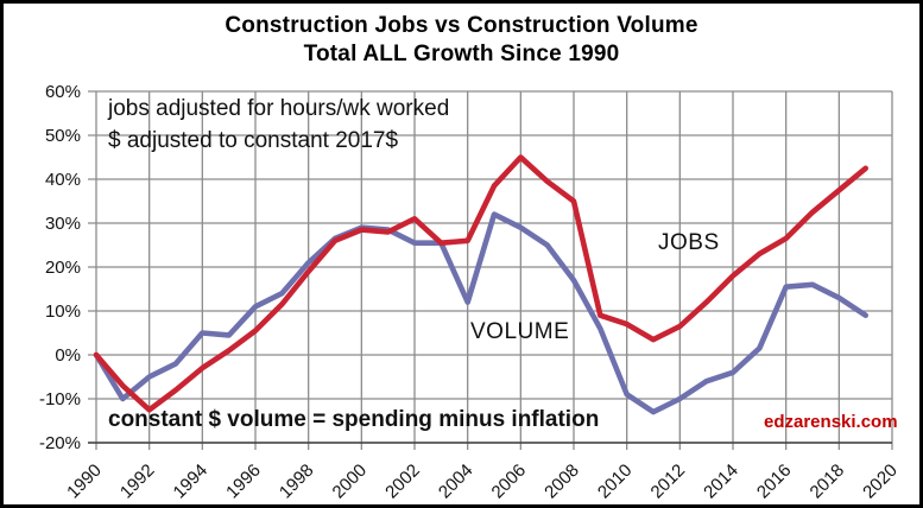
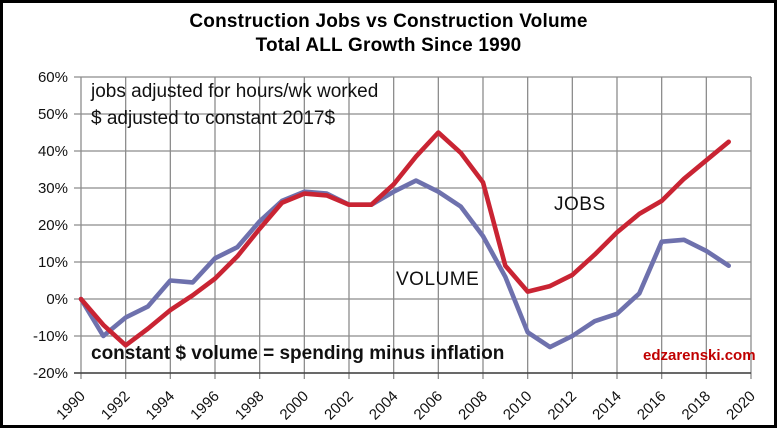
JOBS/2002: 31% -> 26%
JOBS/2004: 26% -> 31%
VOLUME/2004: 12% -> 29%
JOBS/2008: 35% -> 32%
JOBS/2010: 7% -> 2%
